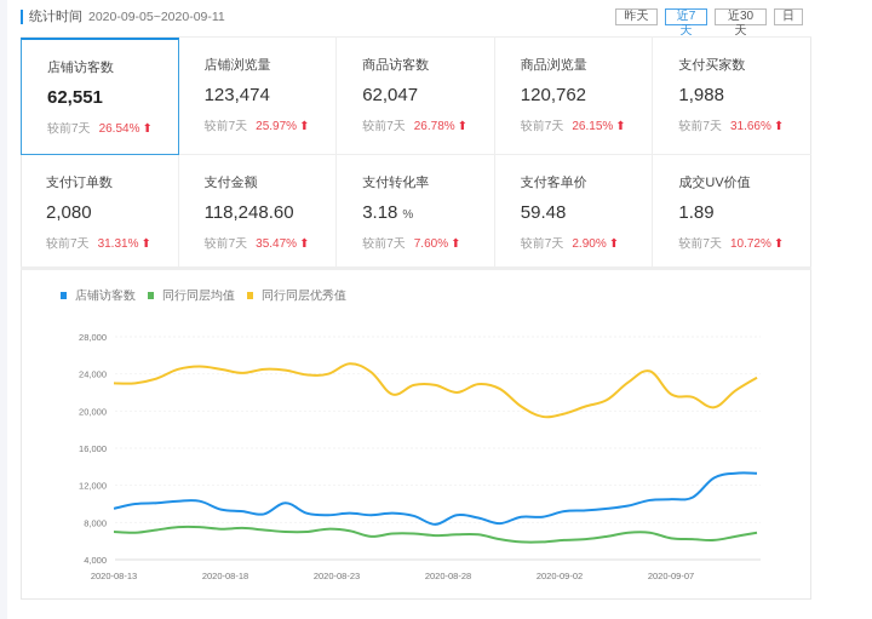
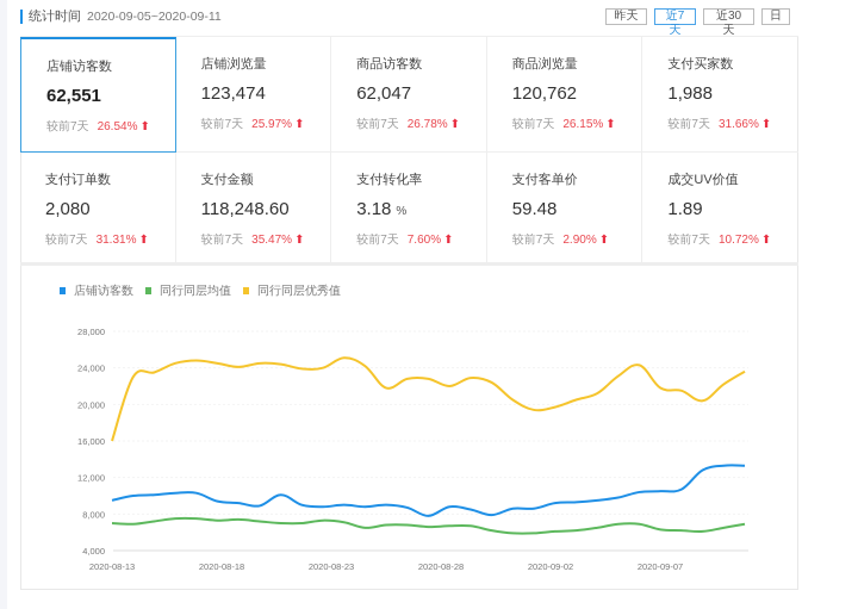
同行同层优秀值/2020-08-13: 23000 -> 16000
